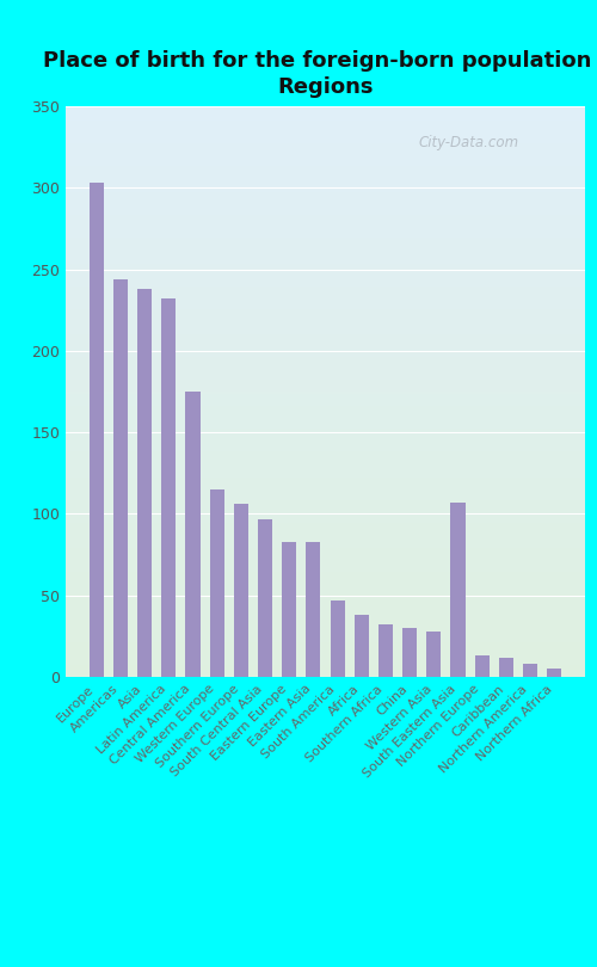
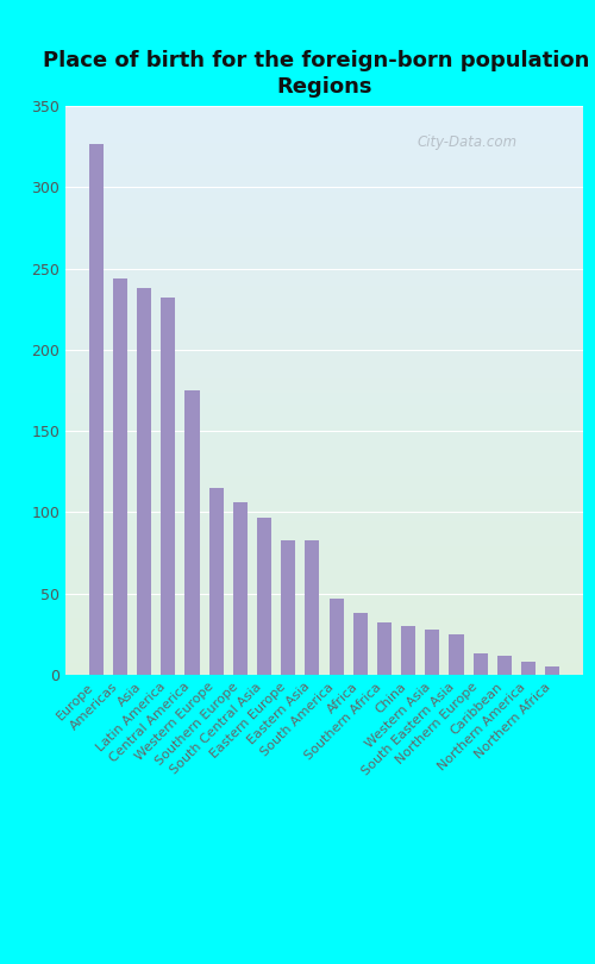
Europe: 303 -> 327
South Eastern Asia: 107 -> 25
